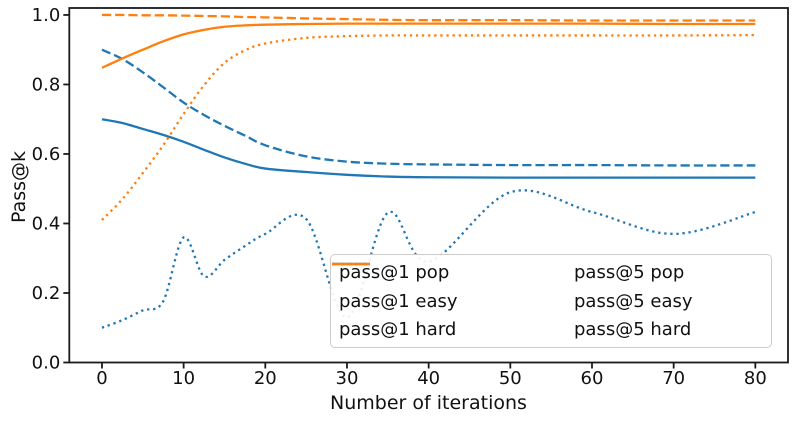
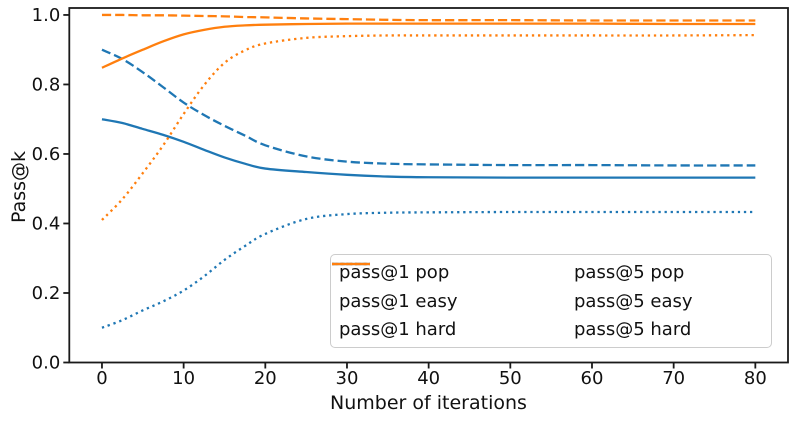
pass@1 hard/10: 0.36 -> 0.21
pass@1 hard/30: 0.13 -> 0.43
pass@1 hard/40: 0.29 -> 0.43
pass@1 hard/50: 0.49 -> 0.43
pass@1 hard/70: 0.37 -> 0.43
